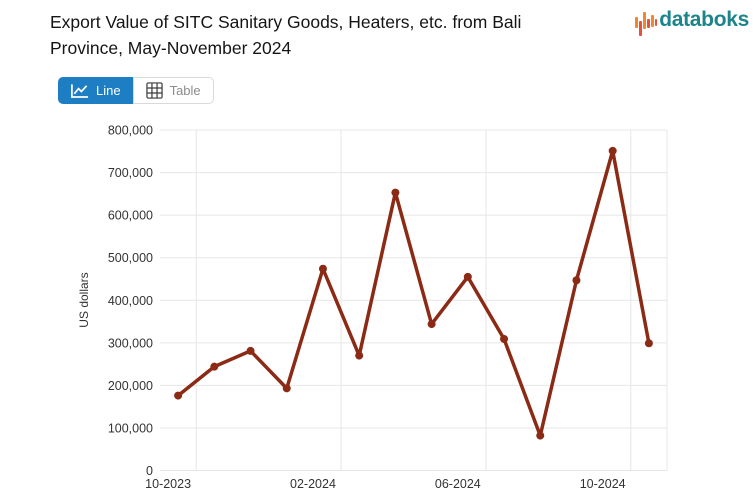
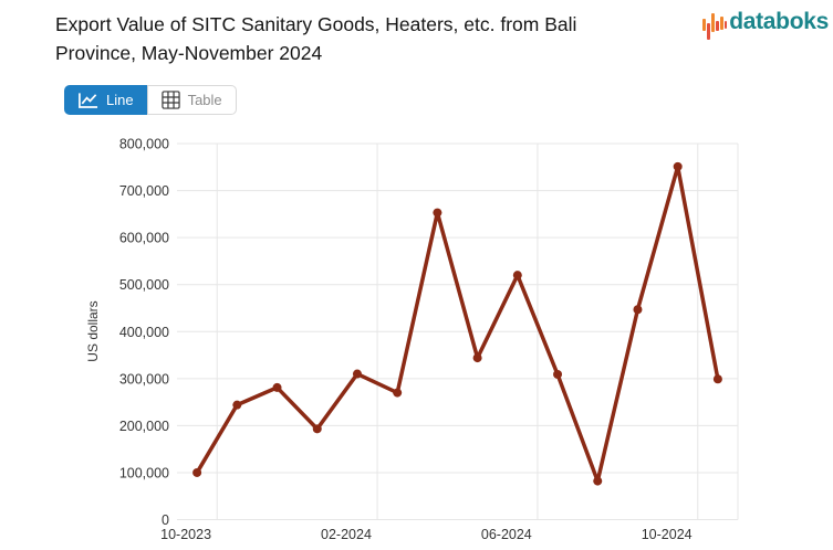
10-2023: 180000 -> 100000
02-2024: 470000 -> 310000
06-2024: 460000 -> 520000
